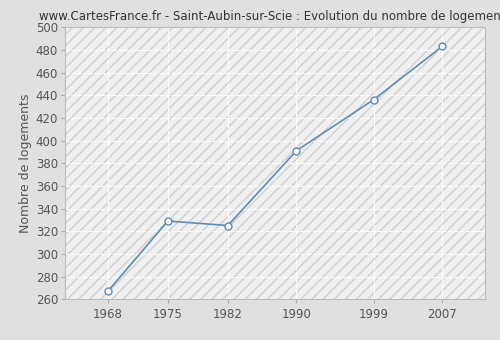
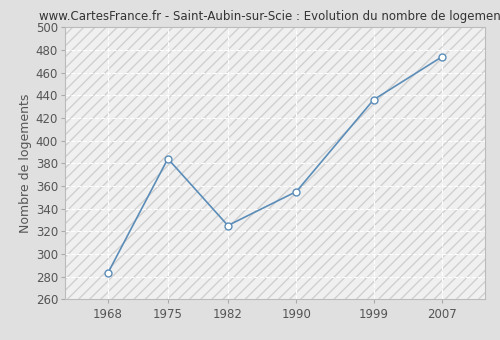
1968: 267 -> 283
1975: 329 -> 384
1990: 391 -> 355
2007: 483 -> 474
